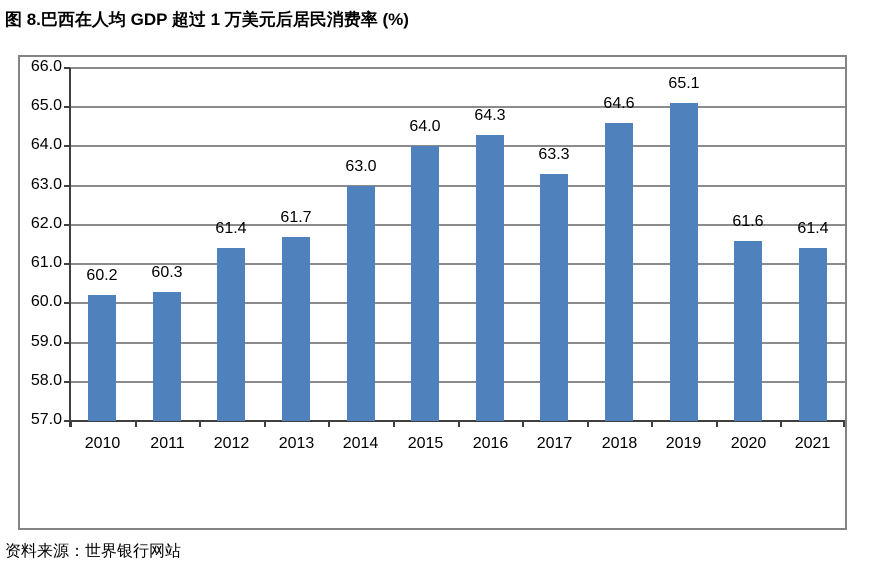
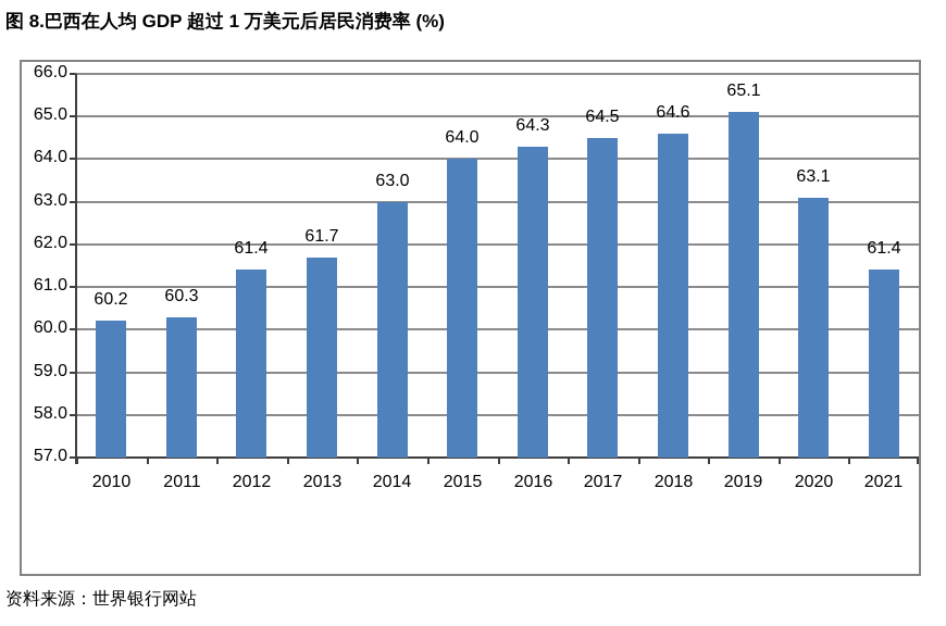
2017: 63.3 -> 64.5
2020: 61.6 -> 63.1
